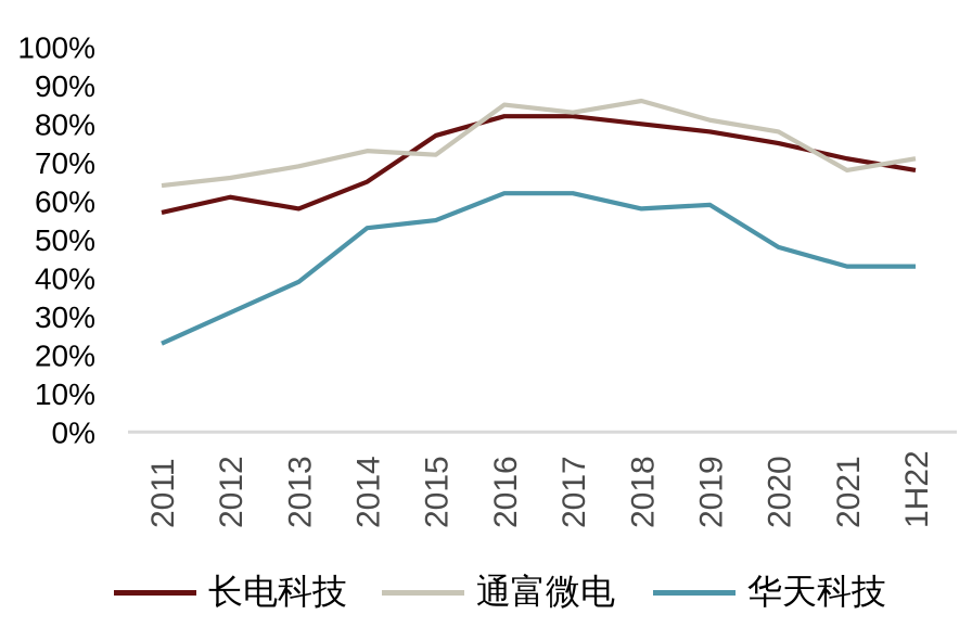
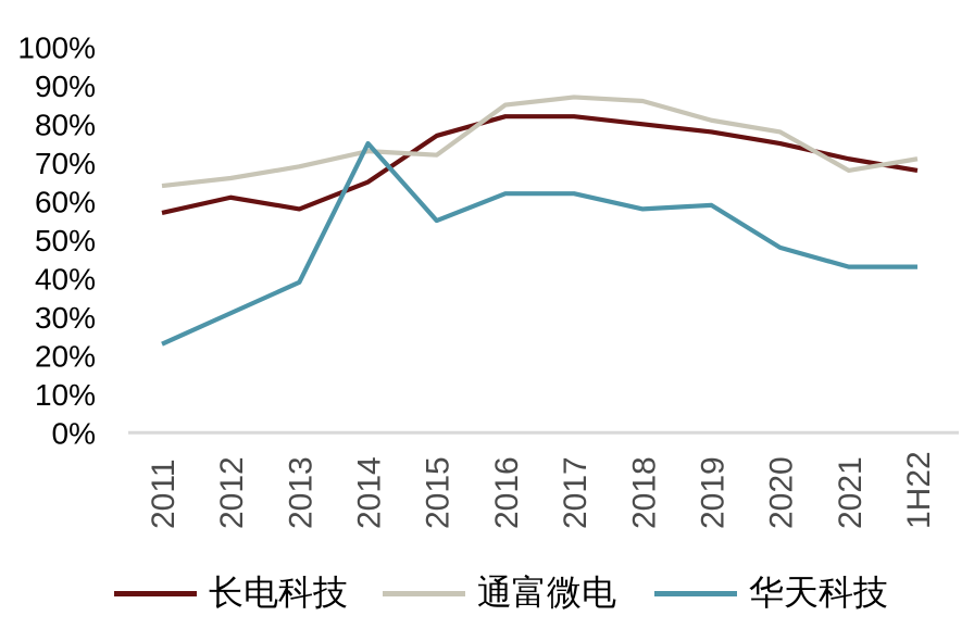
华天科技/2014: 53% -> 75%
通富微电/2017: 83% -> 87%
